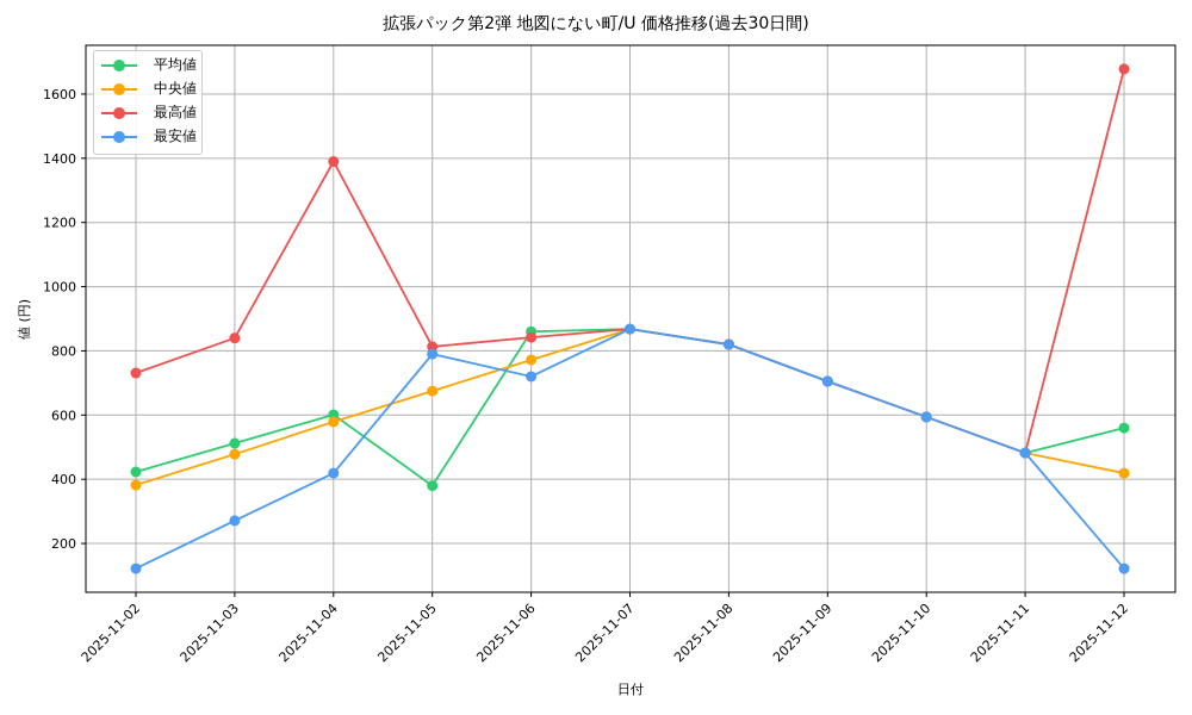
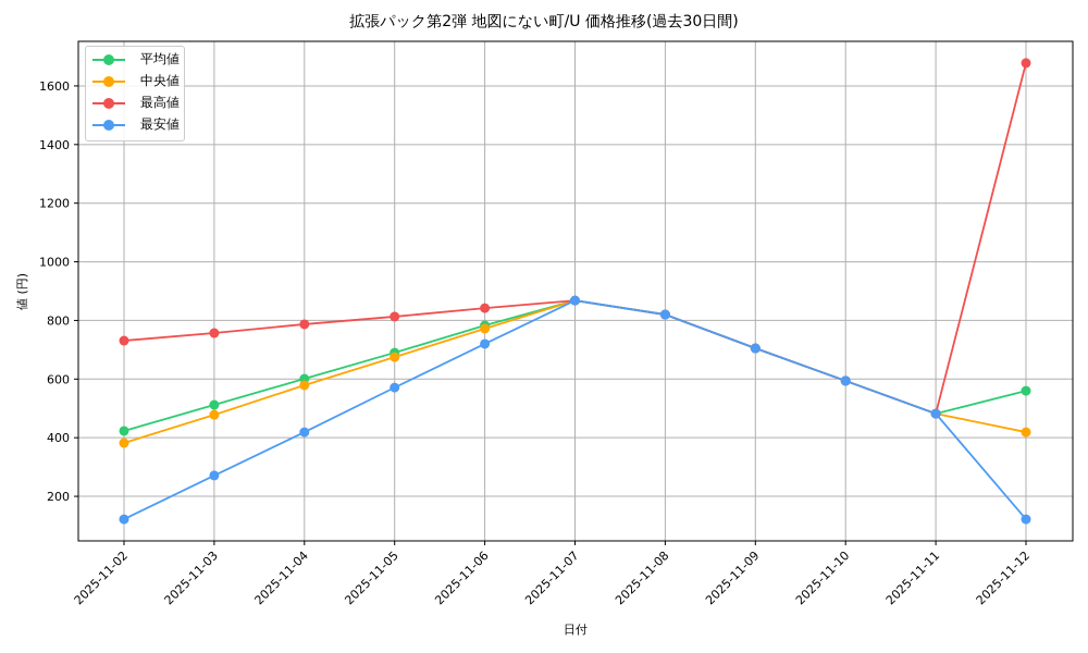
最高値/2025-11-03: 840 -> 760
最高値/2025-11-04: 1390 -> 790
平均値/2025-11-05: 380 -> 690
最安値/2025-11-05: 790 -> 570
平均値/2025-11-06: 860 -> 780
